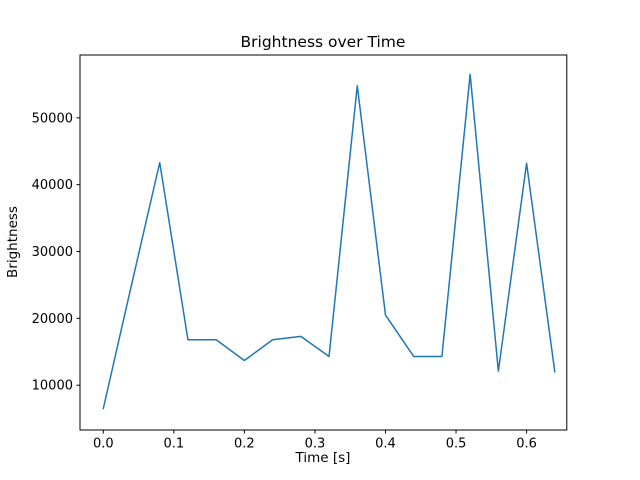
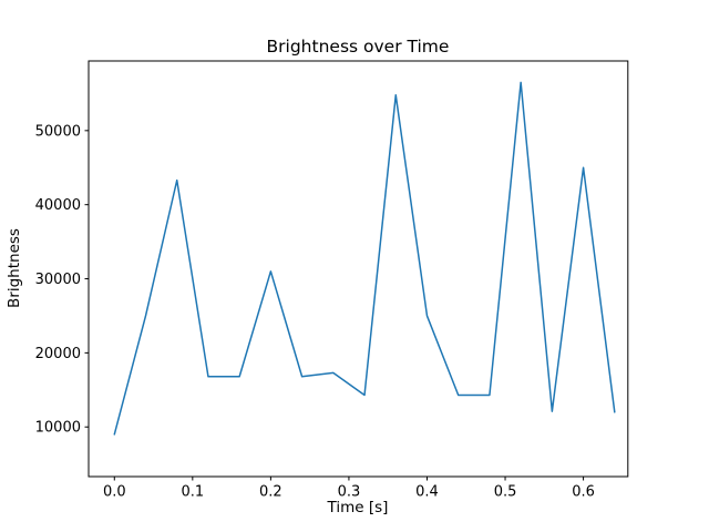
0.0: 6000 -> 9000
0.2: 14000 -> 31000
0.4: 20000 -> 25000
0.6: 43000 -> 45000
